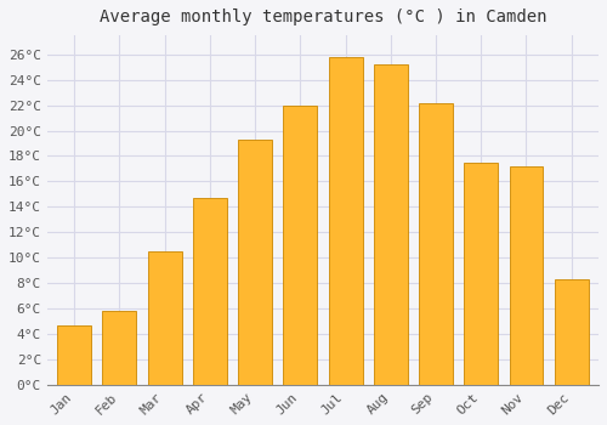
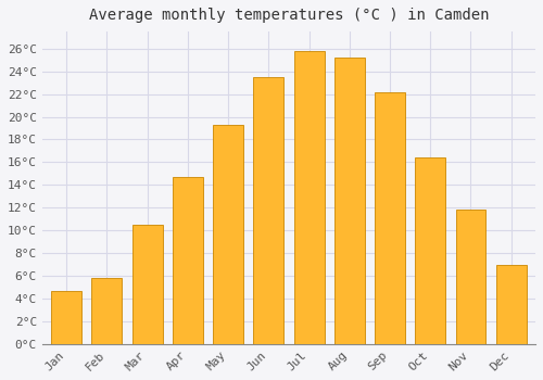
Jun: 22.0°C -> 23.5°C
Oct: 17.5°C -> 16.4°C
Nov: 17.2°C -> 11.8°C
Dec: 8.3°C -> 7.0°C
